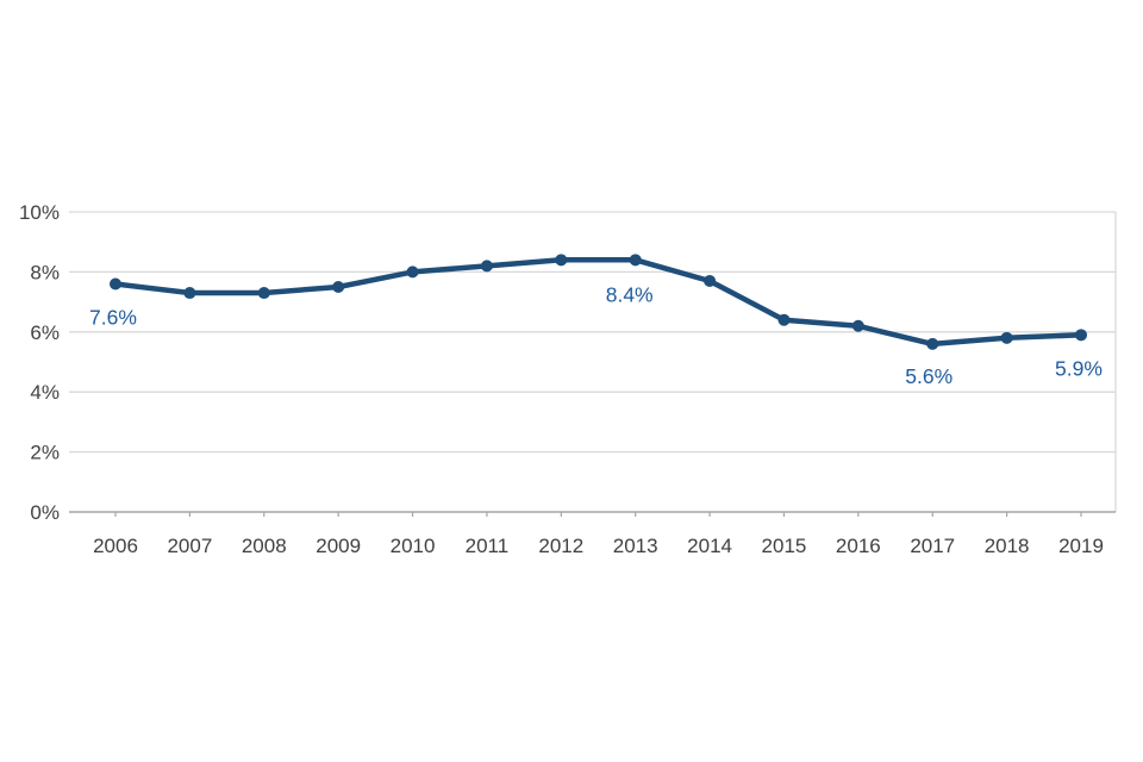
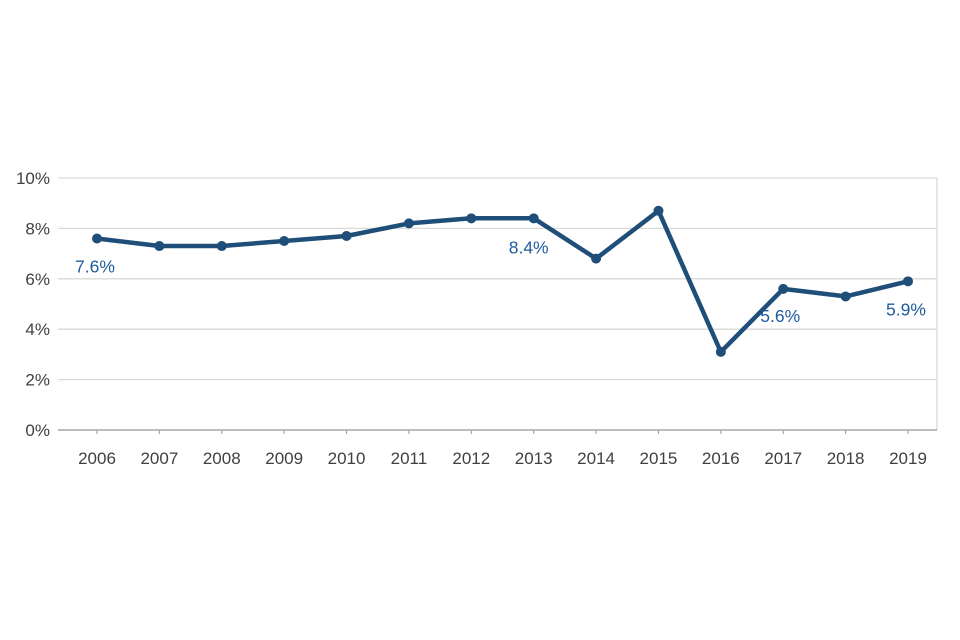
2010: 8.0% -> 7.7%
2014: 7.7% -> 6.8%
2015: 6.4% -> 8.7%
2016: 6.2% -> 3.1%
2018: 5.8% -> 5.3%
